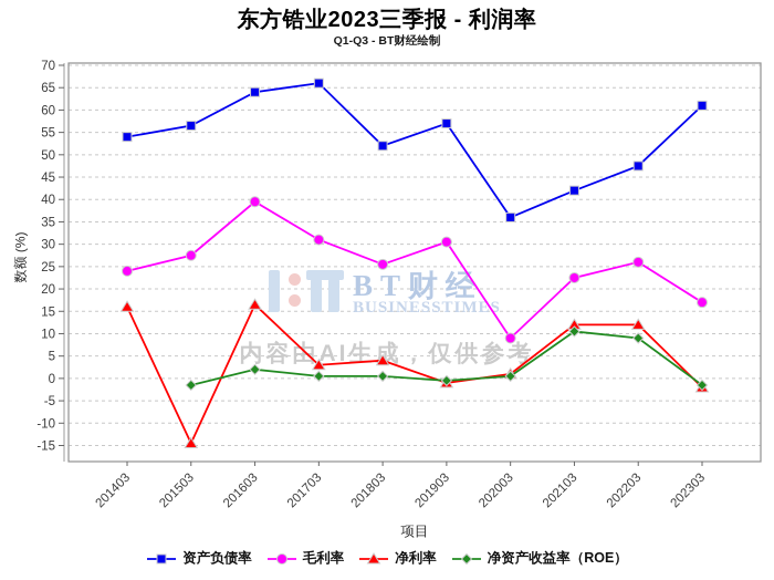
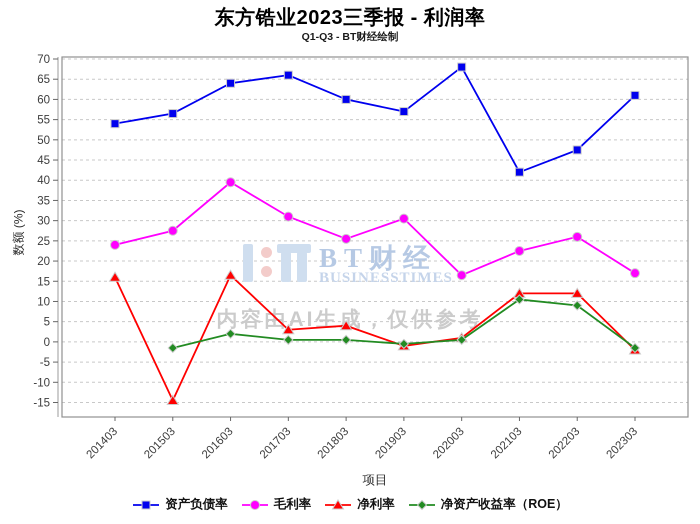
资产负债率/201803: 52 -> 60
资产负债率/202003: 36 -> 68
毛利率/202003: 9 -> 16
